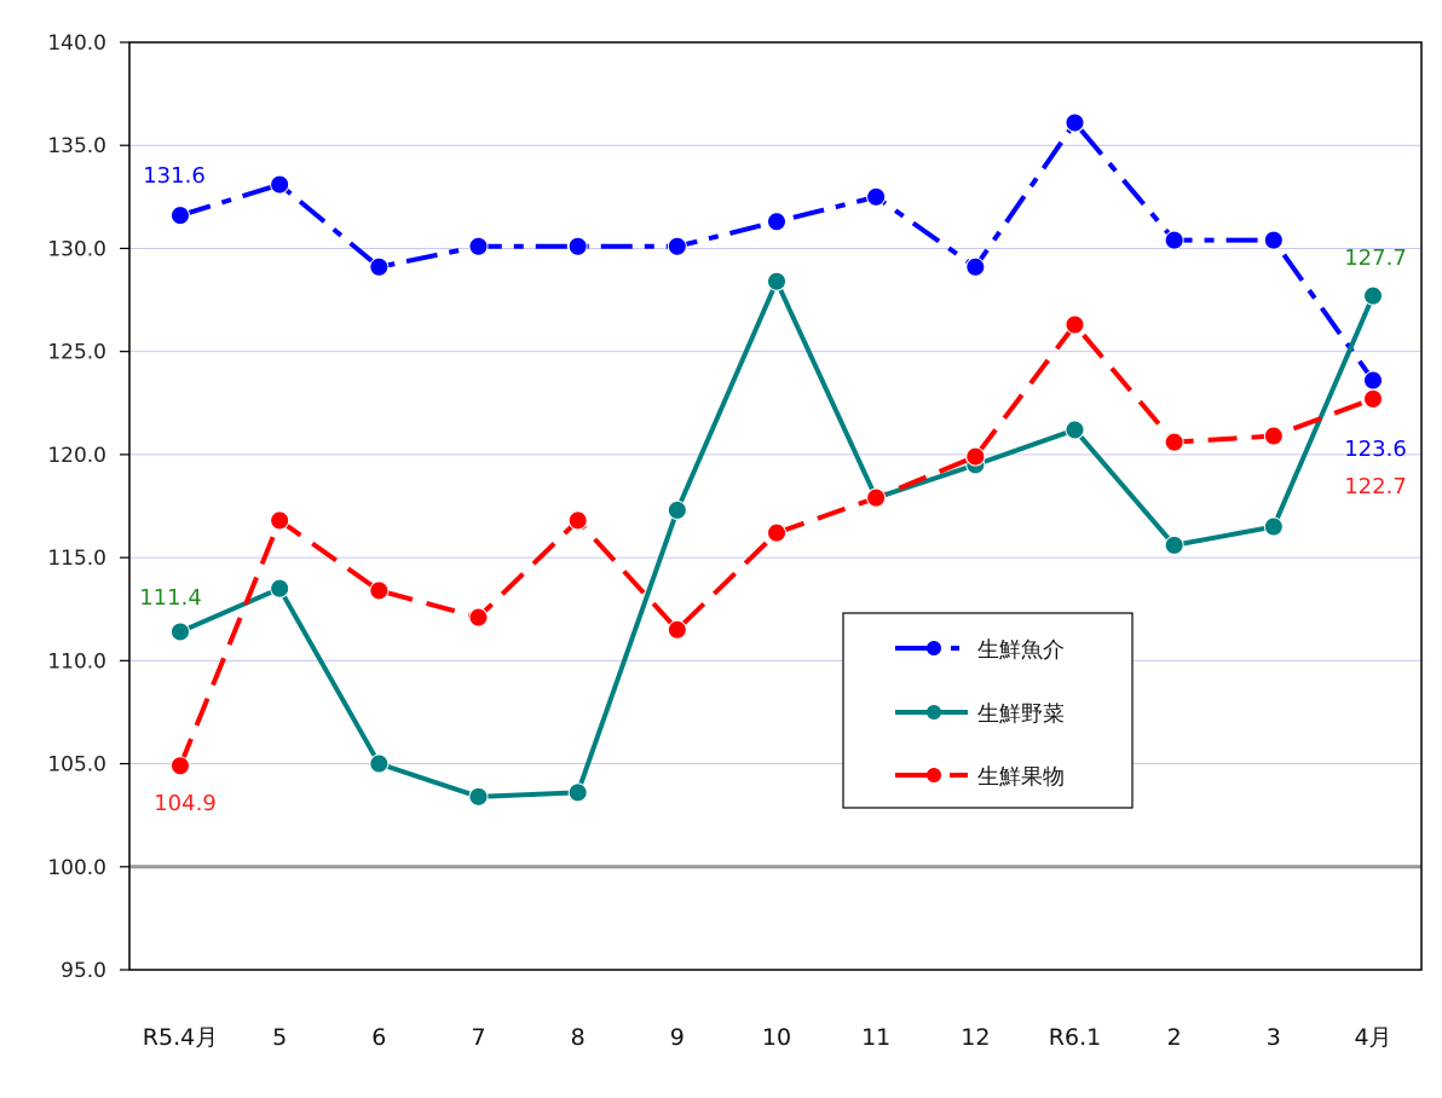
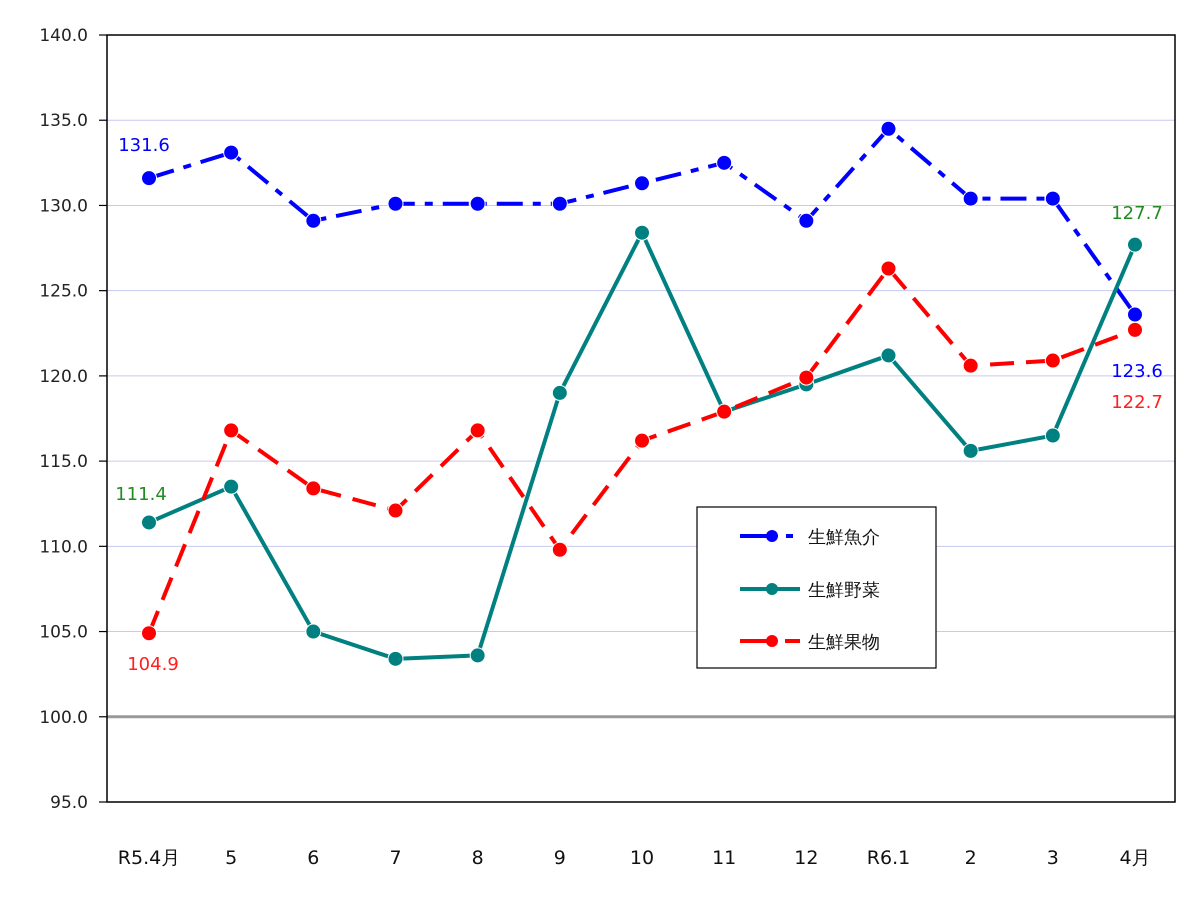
生鮮野菜/9: 117.3 -> 119.0
生鮮果物/9: 111.5 -> 109.8
生鮮魚介/R6.1: 136.1 -> 134.5
